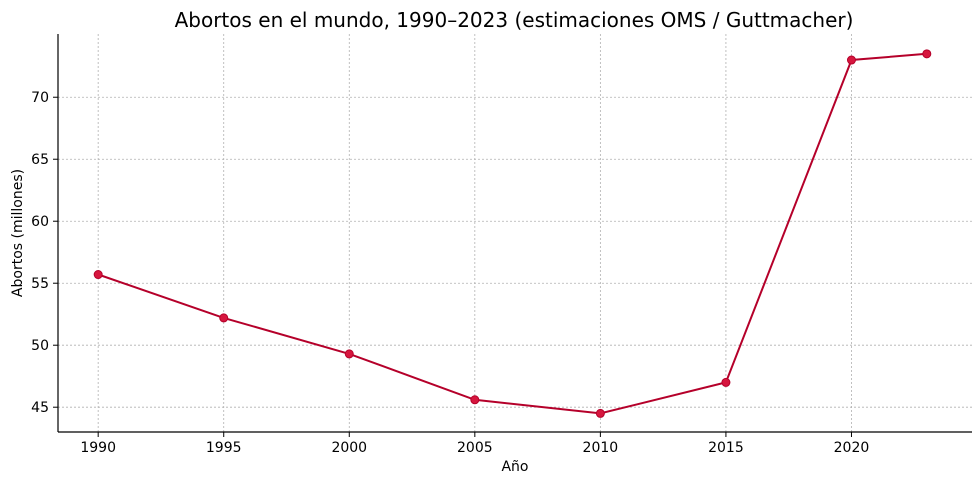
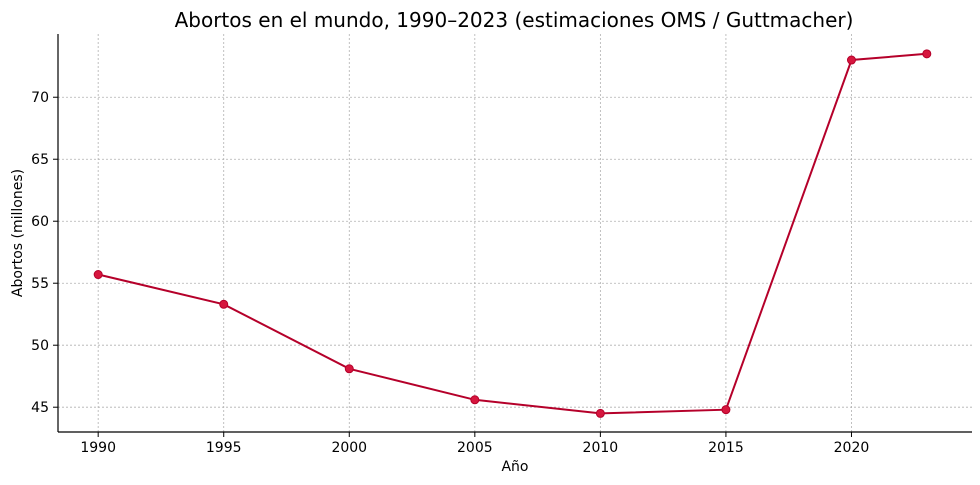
1995: 52.2 -> 53.3
2000: 49.3 -> 48.1
2015: 47.0 -> 44.8
